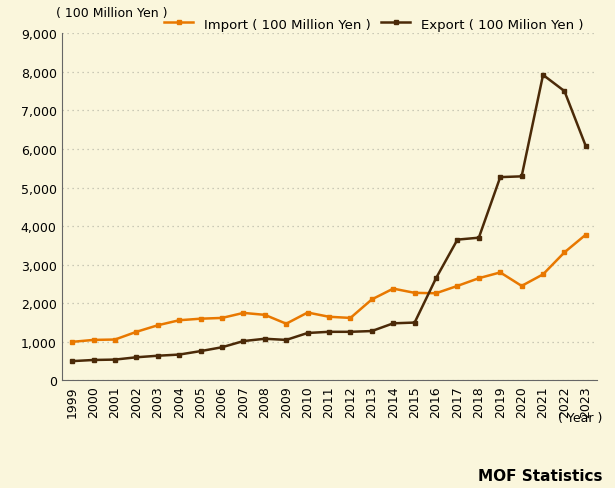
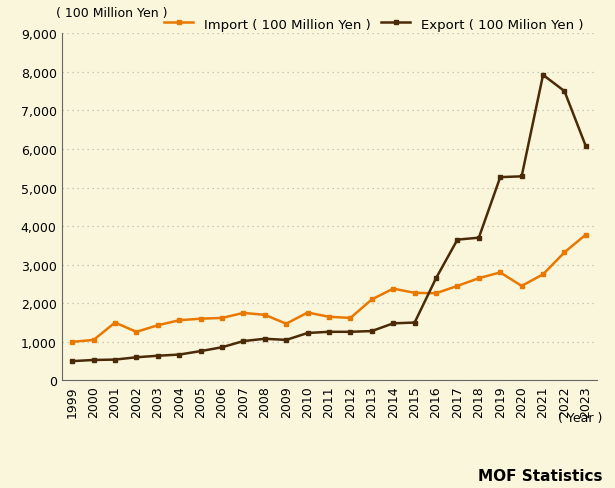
Import ( 100 Million Yen )/2001: 1,060 -> 1,500
